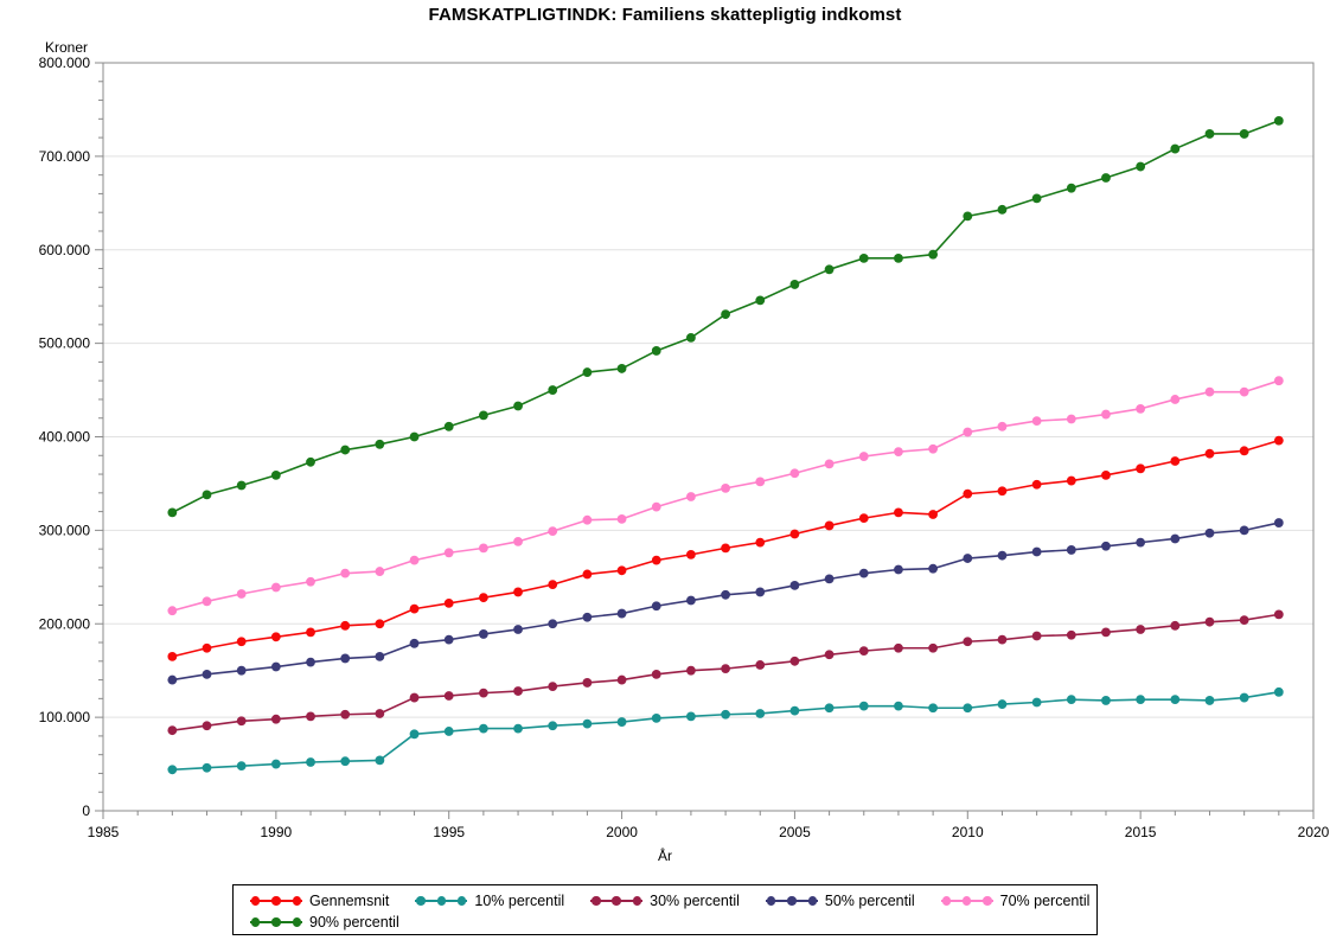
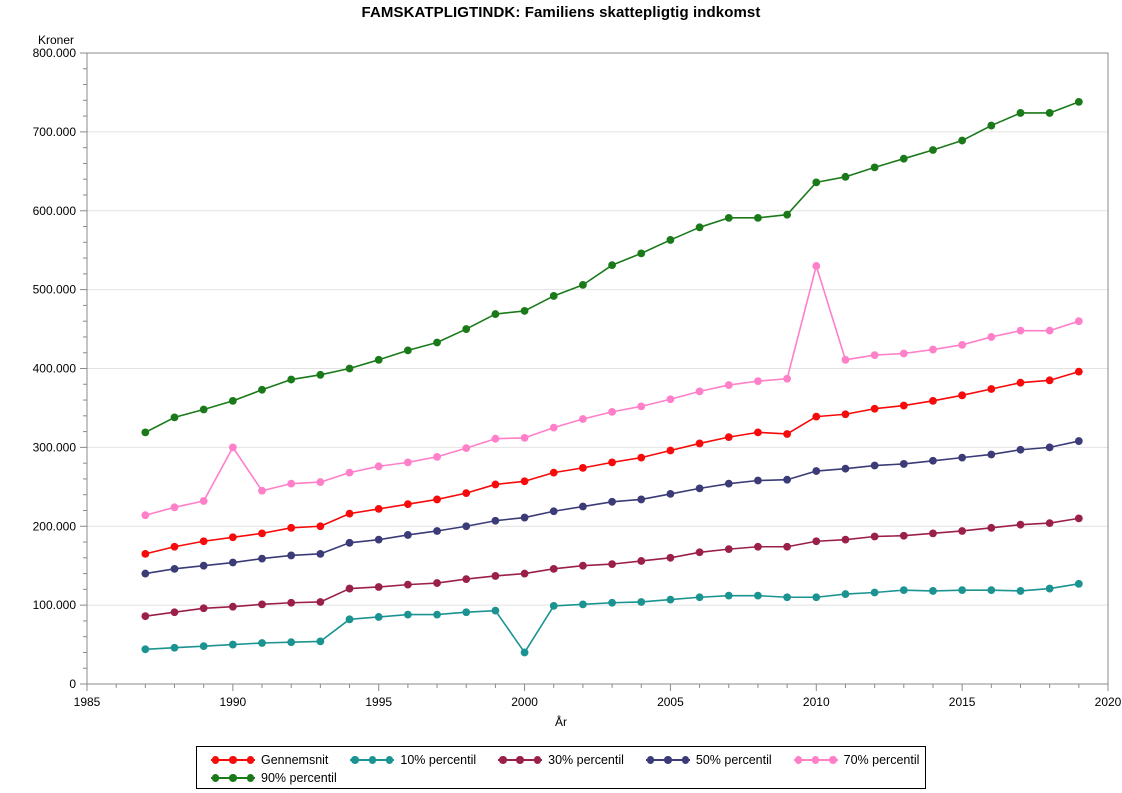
70% percentil/1990: 240000 -> 300000
10% percentil/2000: 100000 -> 40000
70% percentil/2010: 400000 -> 530000
